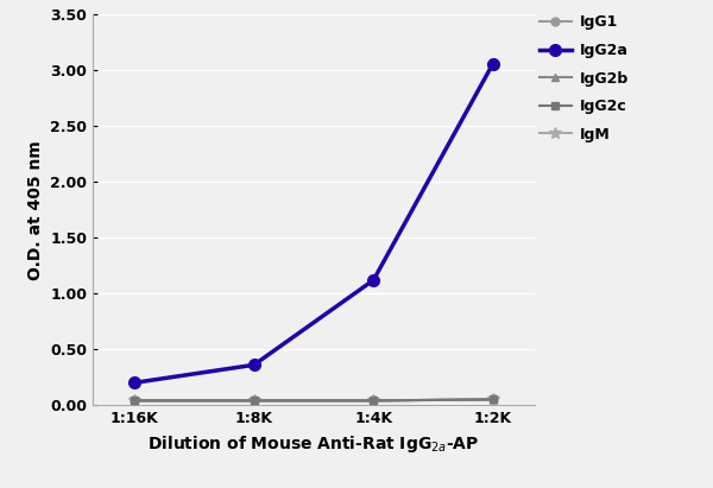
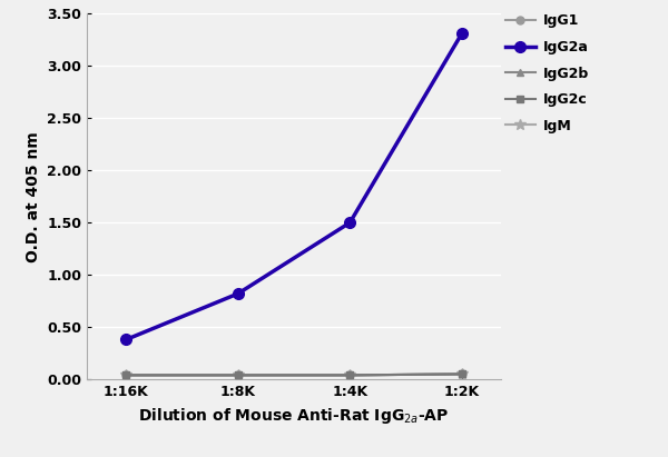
IgG2a/1:16K: 0.20 -> 0.38
IgG2a/1:8K: 0.36 -> 0.82
IgG2a/1:4K: 1.12 -> 1.50
IgG2a/1:2K: 3.06 -> 3.31
